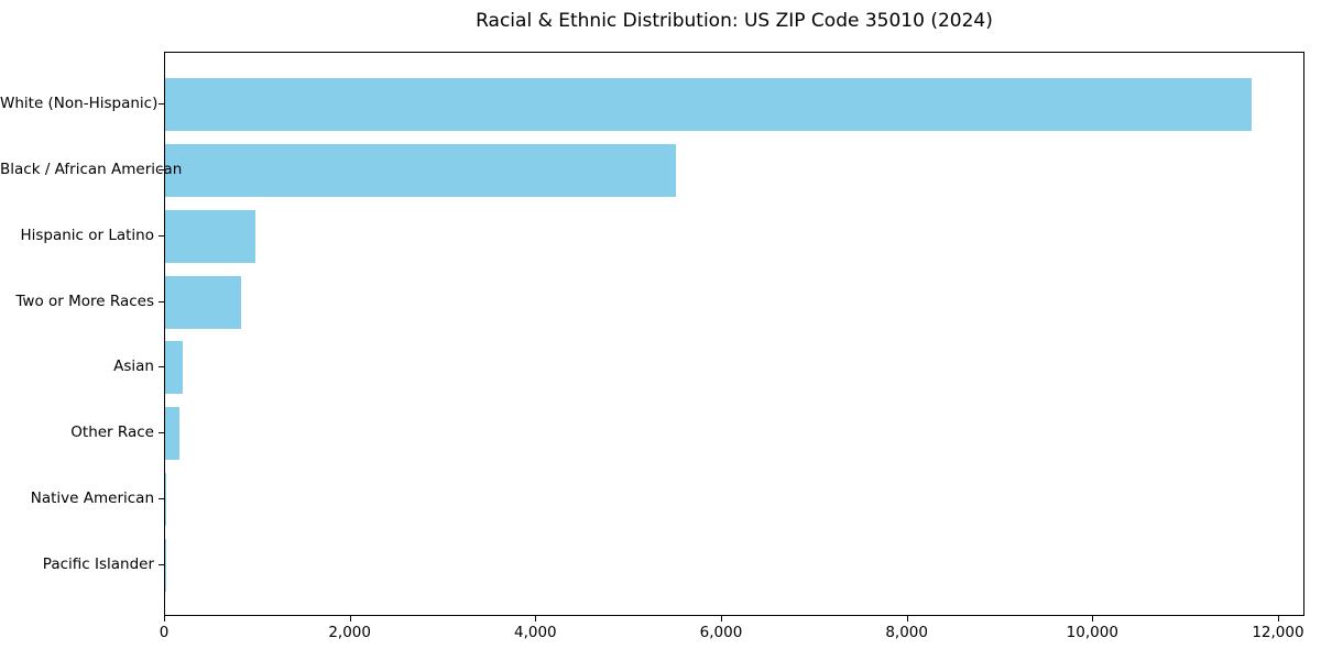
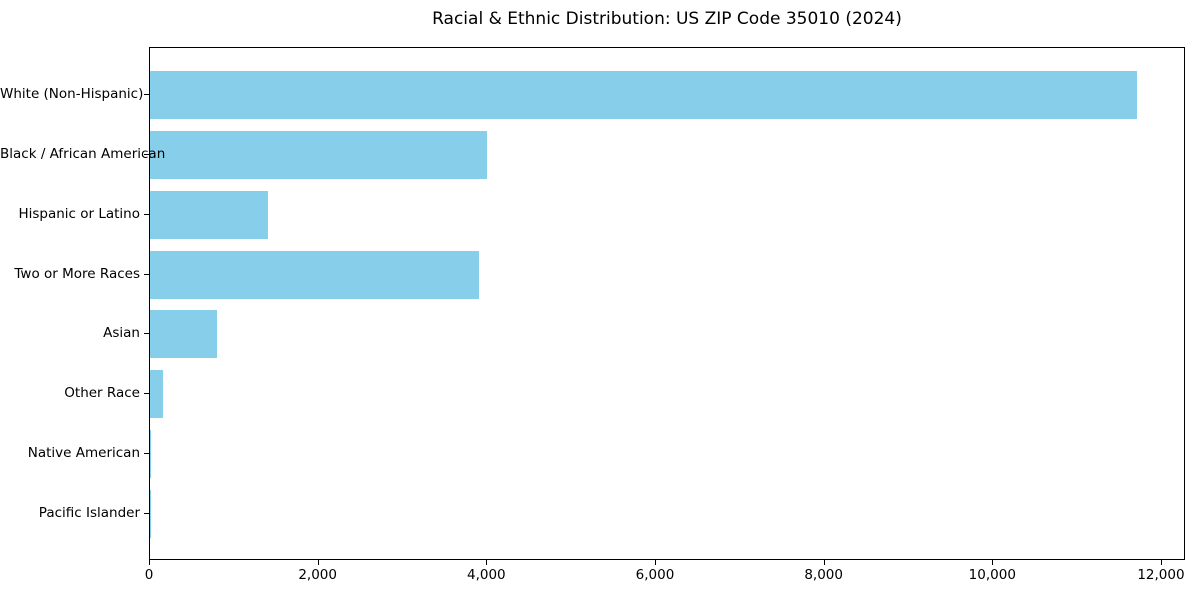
Black / African American: 5500 -> 4000
Hispanic or Latino: 1000 -> 1400
Two or More Races: 800 -> 3900
Asian: 200 -> 800
